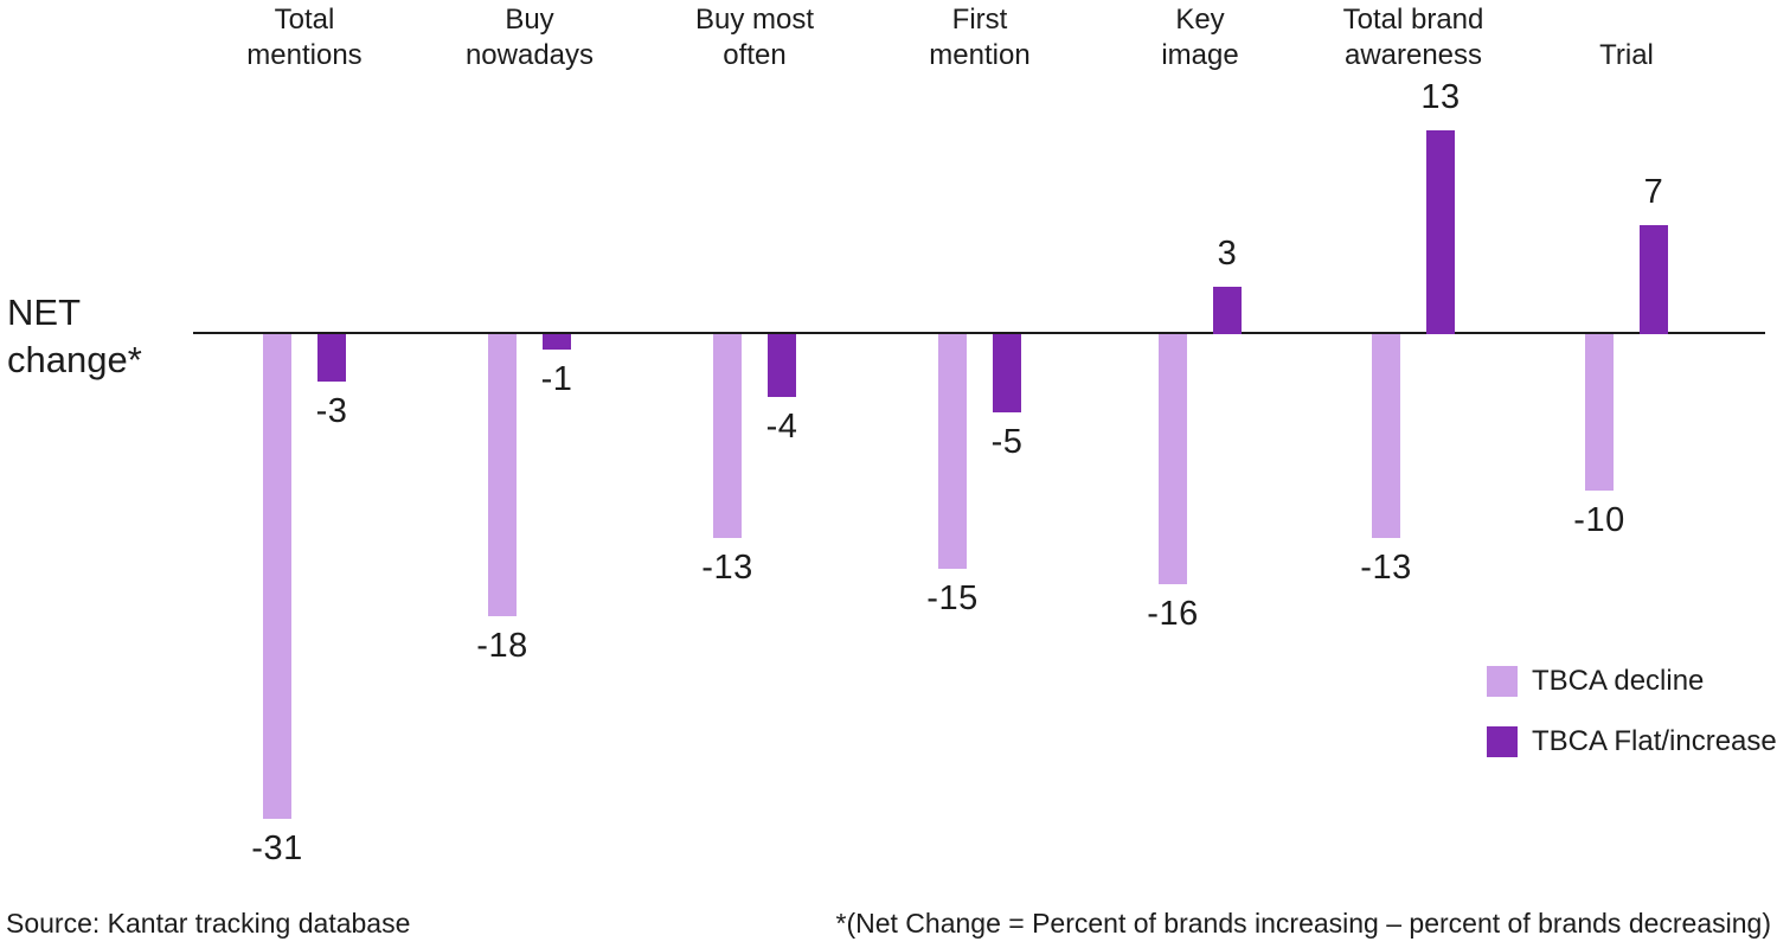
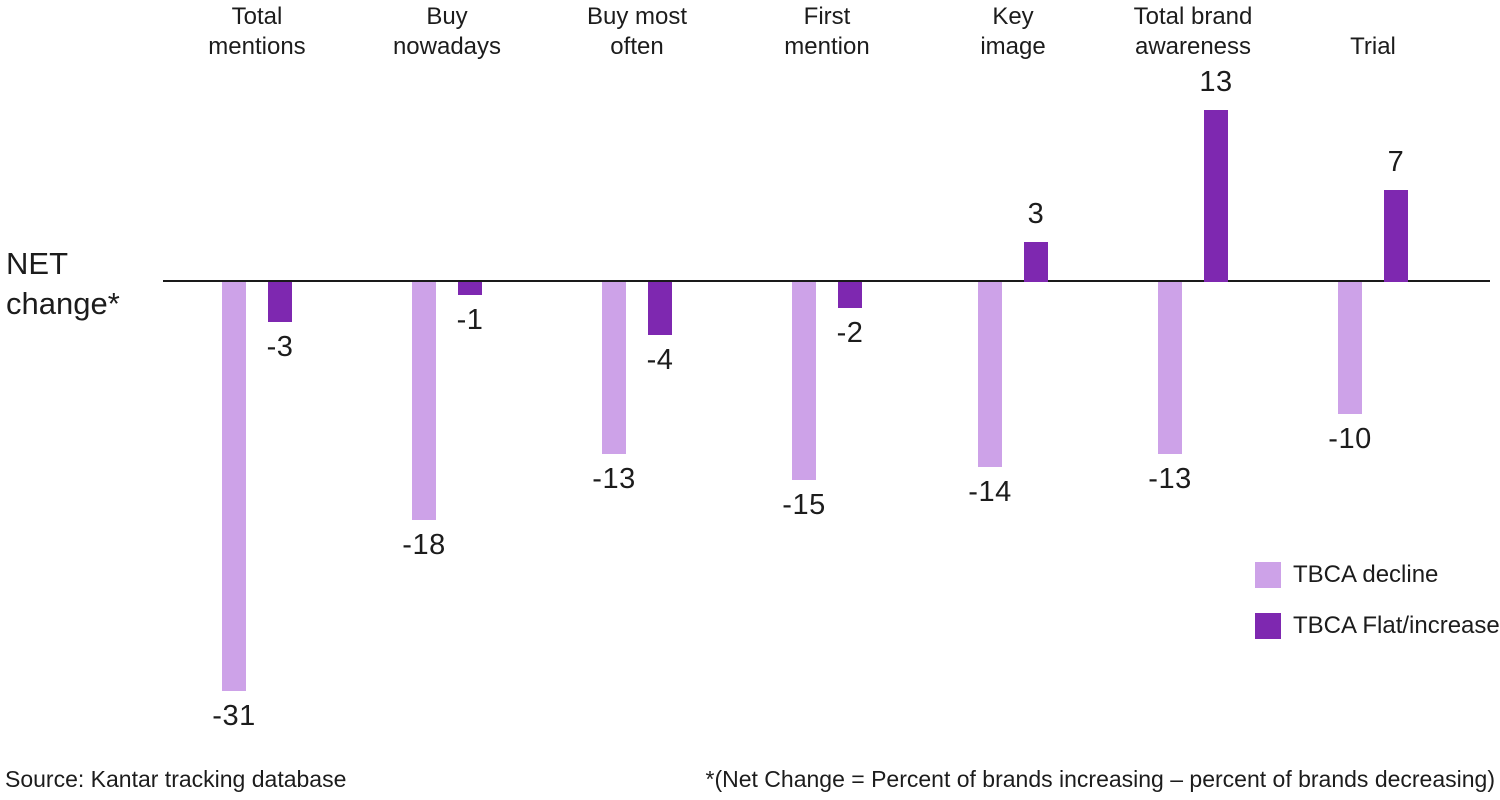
TBCA Flat/increase/First mention: -5 -> -2
TBCA decline/Key image: -16 -> -14
